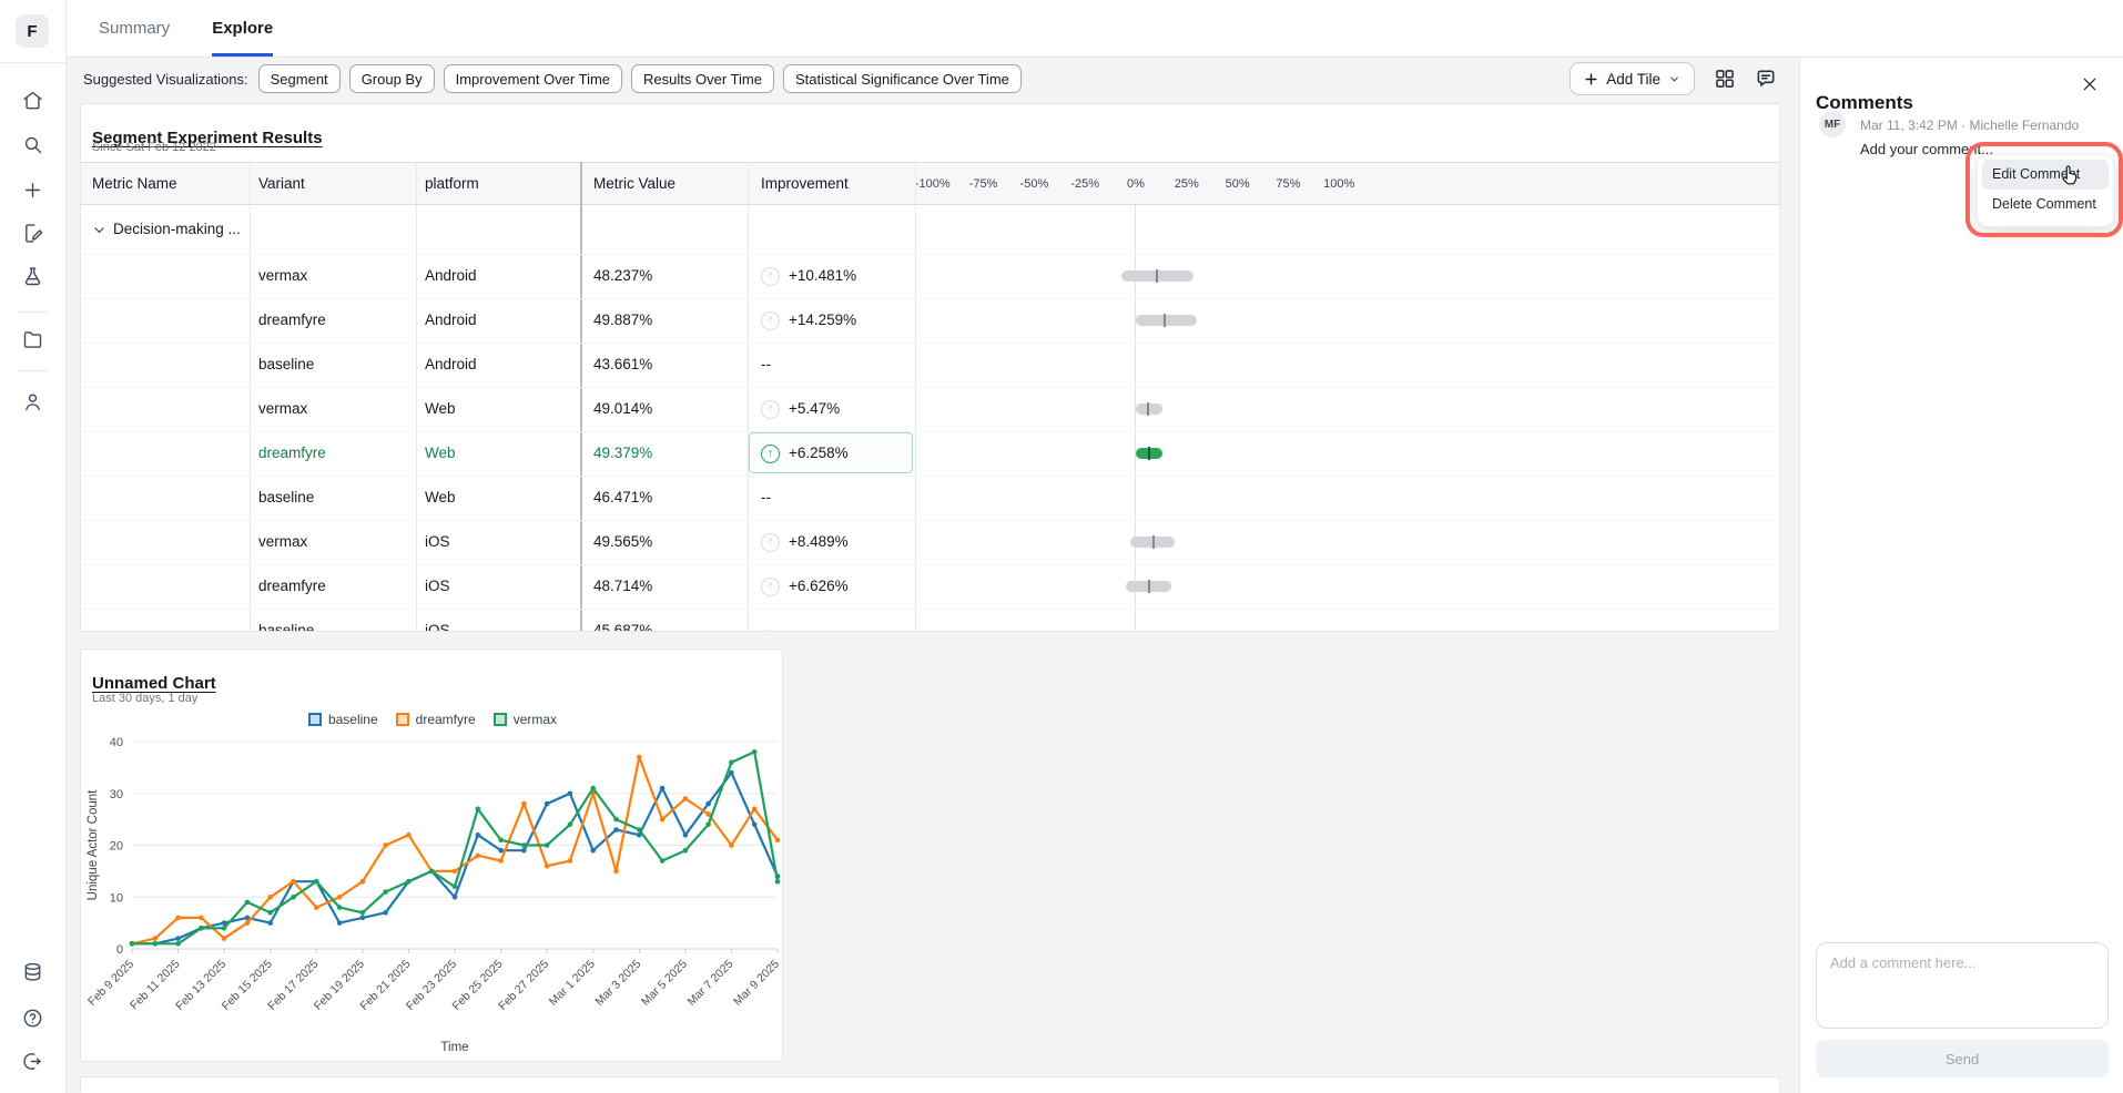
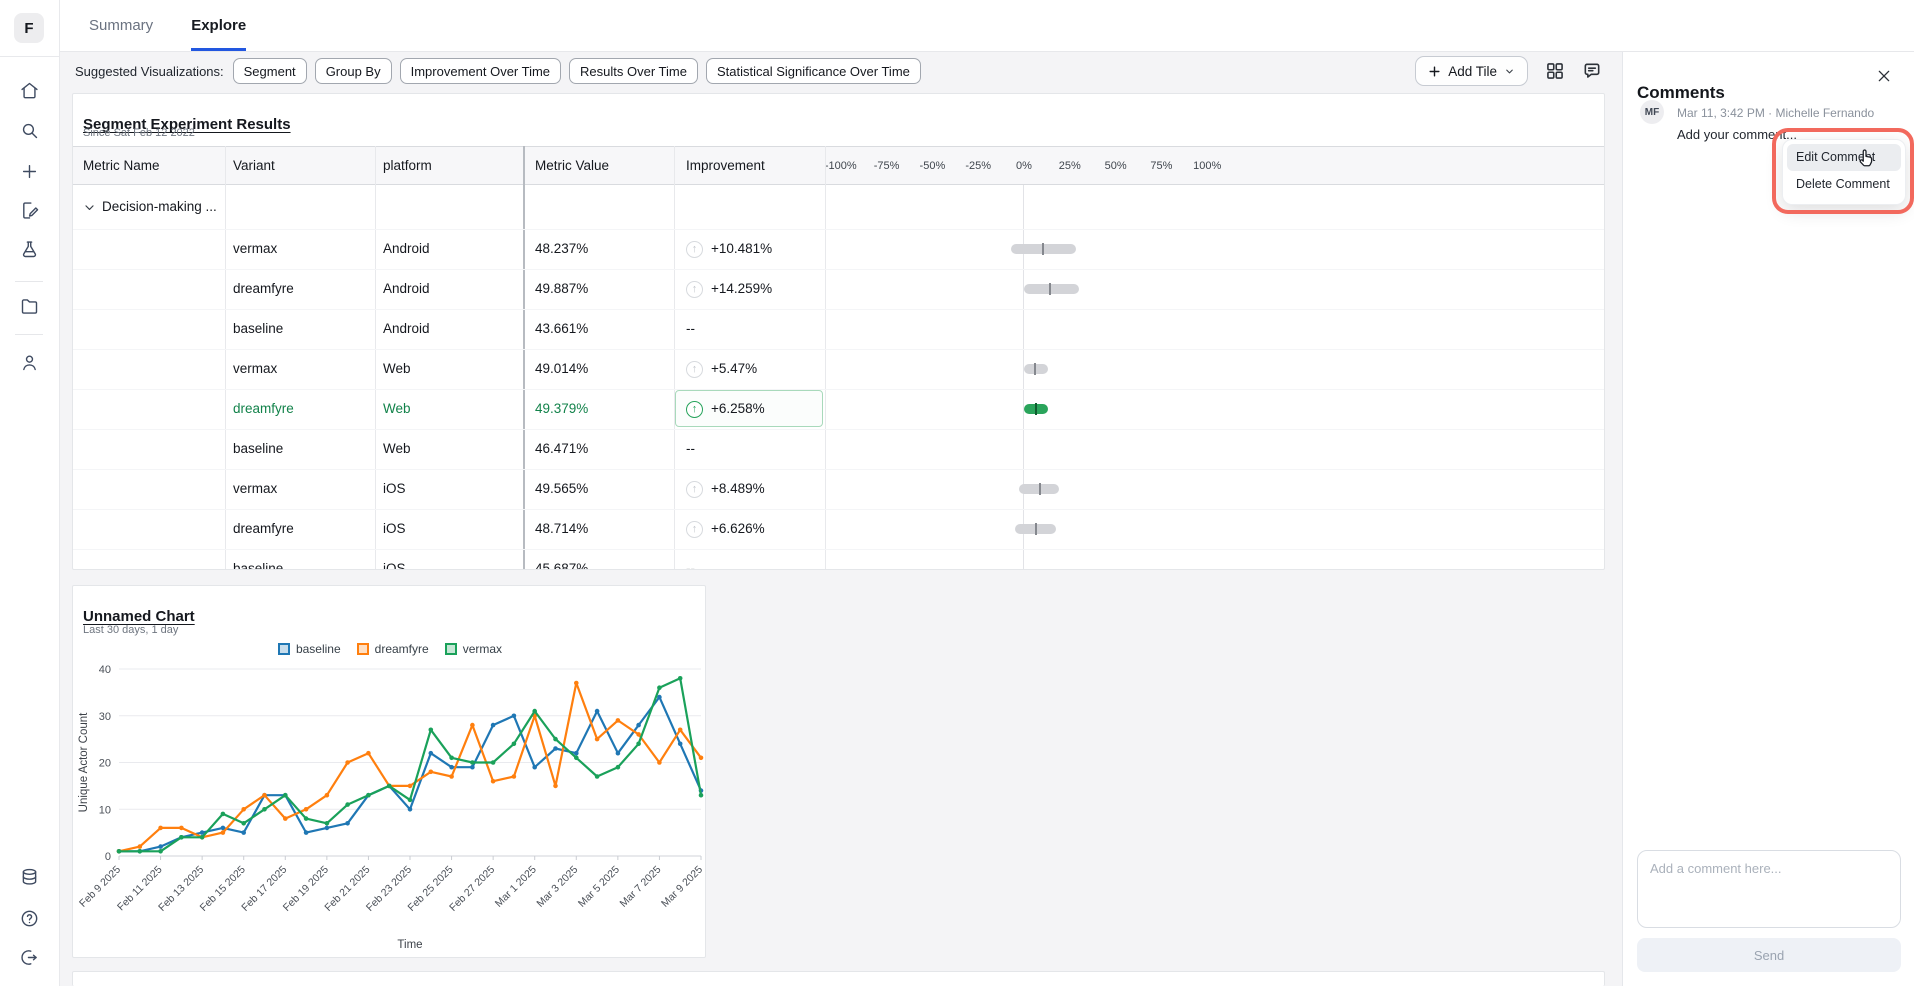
dreamfyre/Feb 13 2025: 2% -> 4%
vermax/Mar 3 2025: 23% -> 21%
